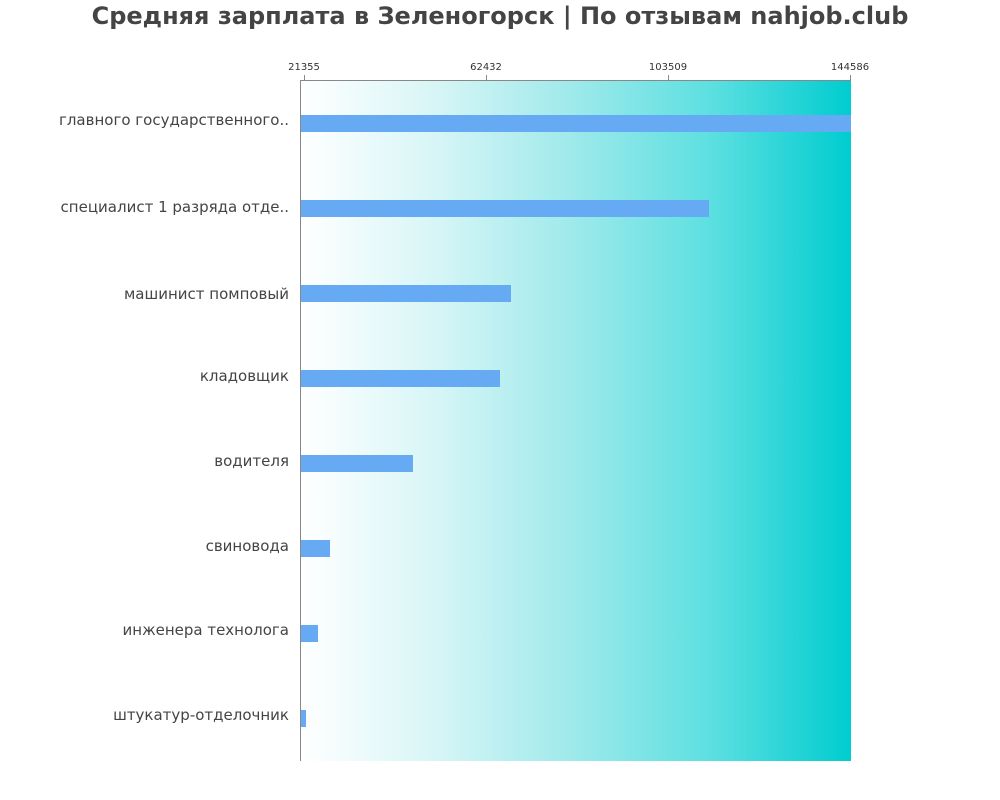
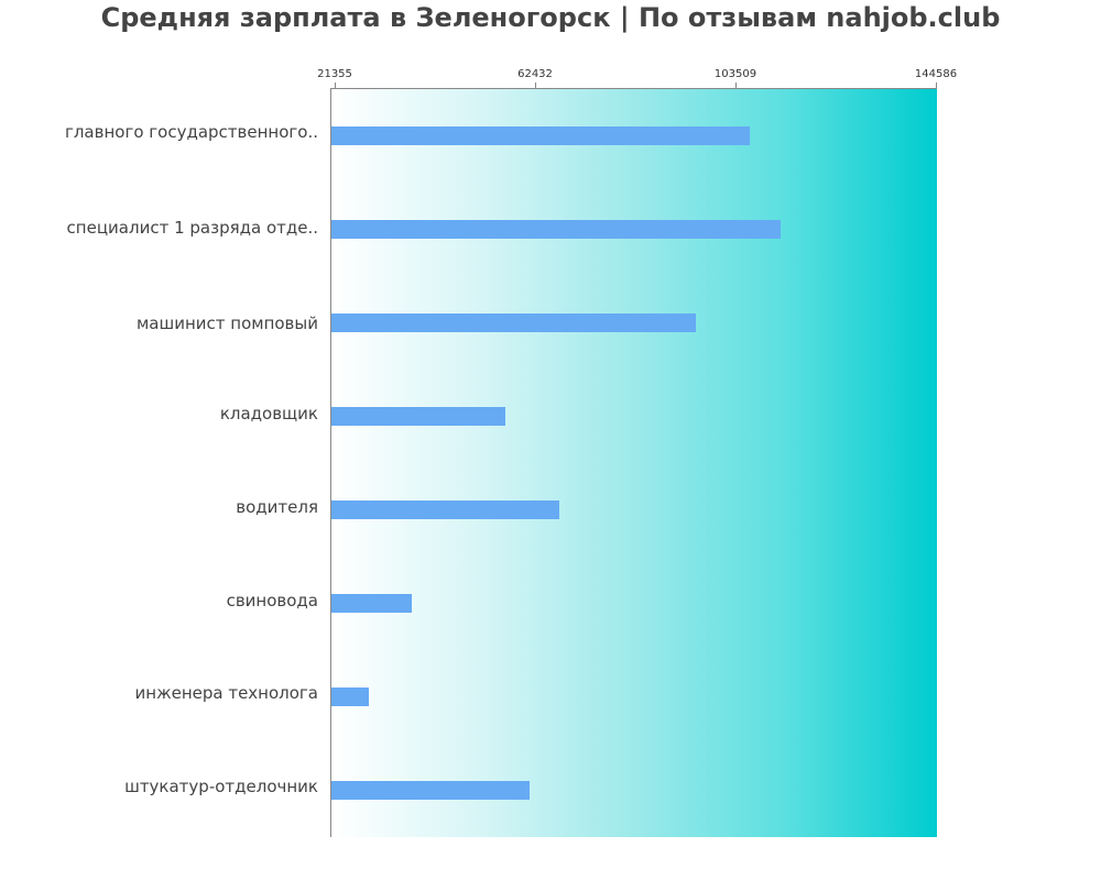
главного государственного..: 145000 -> 106000
машинист помповый: 68000 -> 95000
кладовщик: 65000 -> 56000
водителя: 46000 -> 67000
свиновода: 27000 -> 37000
инженера технолога: 24000 -> 28000
штукатур-отделочник: 22000 -> 61000
